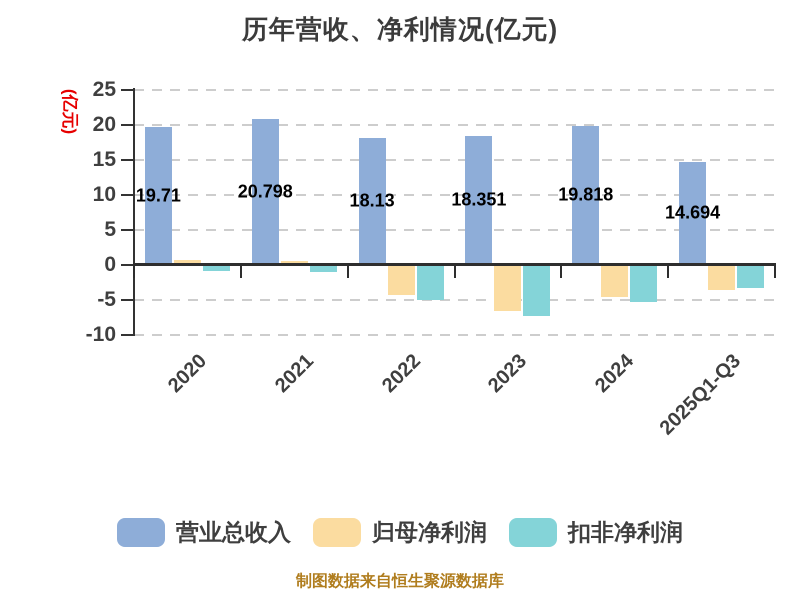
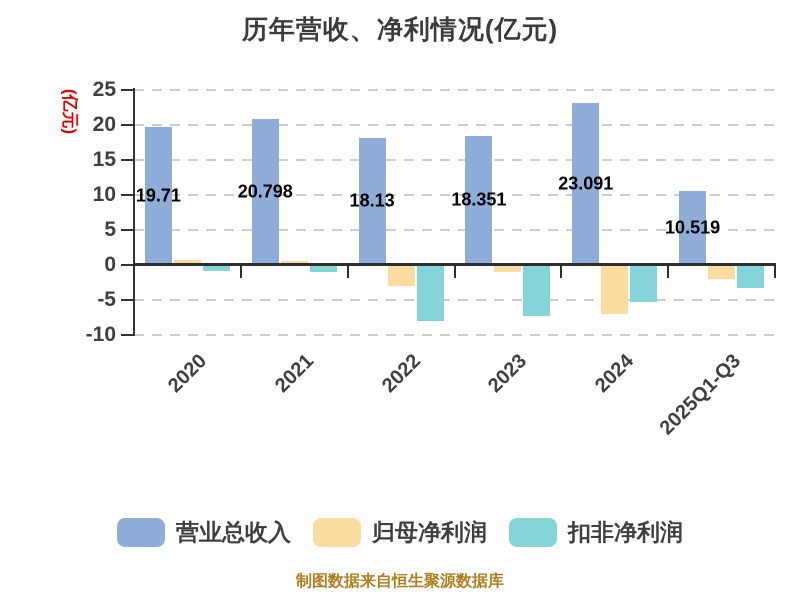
归母净利润/2022: -4 -> -3
扣非净利润/2022: -5 -> -8
归母净利润/2023: -7 -> -1
营业总收入/2024: 19.818 -> 23.091
归母净利润/2024: -5 -> -7
营业总收入/2025Q1-Q3: 14.694 -> 10.519
归母净利润/2025Q1-Q3: -4 -> -2
